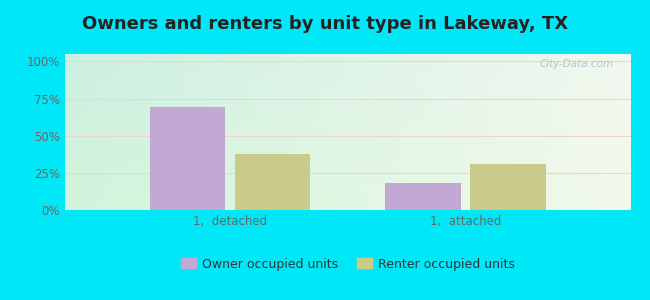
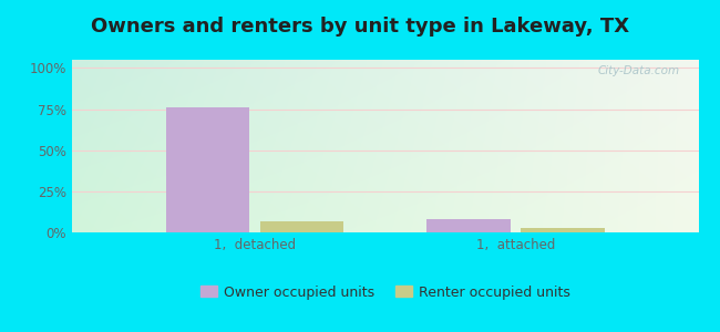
Owner occupied units/1, detached: 69% -> 76%
Renter occupied units/1, detached: 38% -> 7%
Owner occupied units/1, attached: 18% -> 8%
Renter occupied units/1, attached: 31% -> 3%
